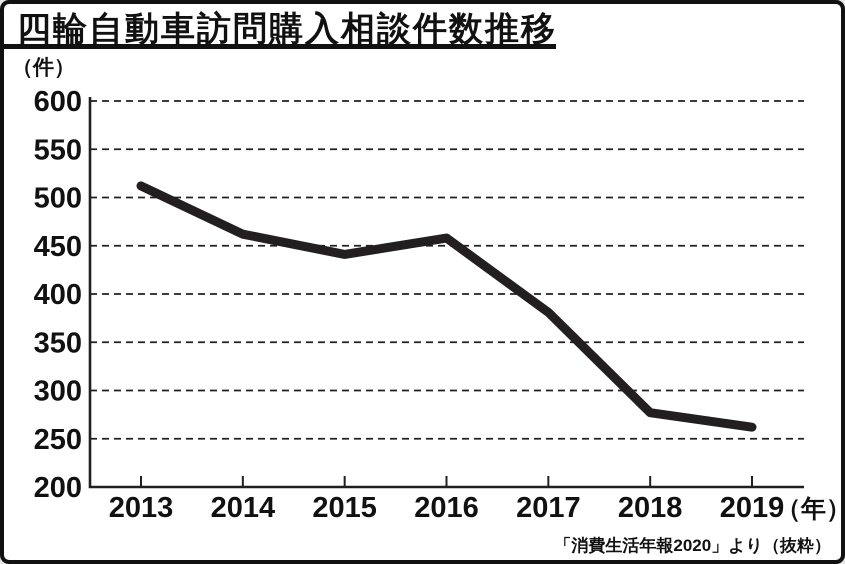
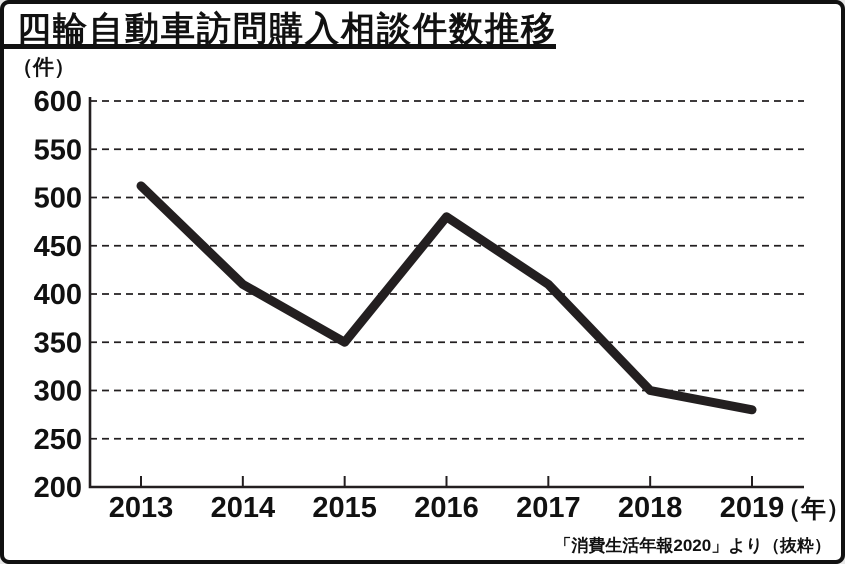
2014: 460 -> 410
2015: 440 -> 350
2016: 460 -> 480
2017: 380 -> 410
2018: 280 -> 300
2019: 260 -> 280
